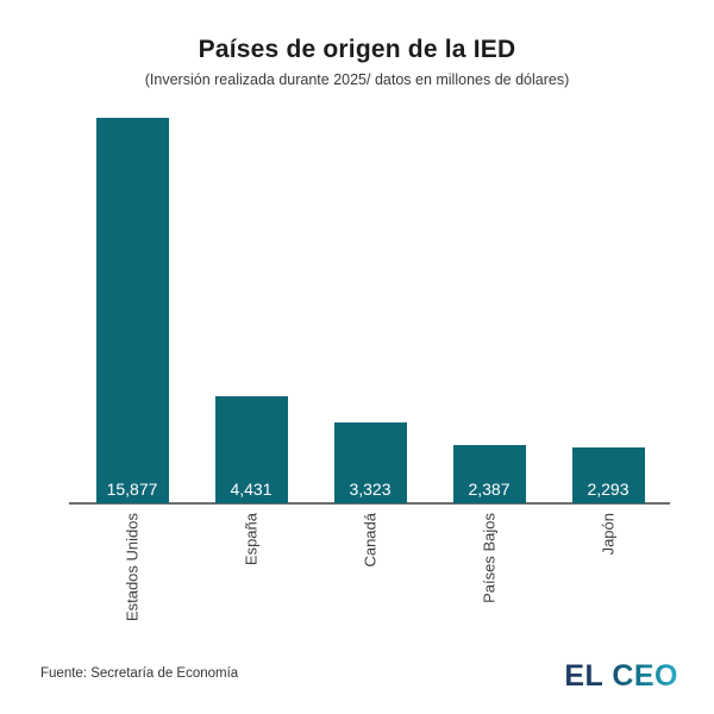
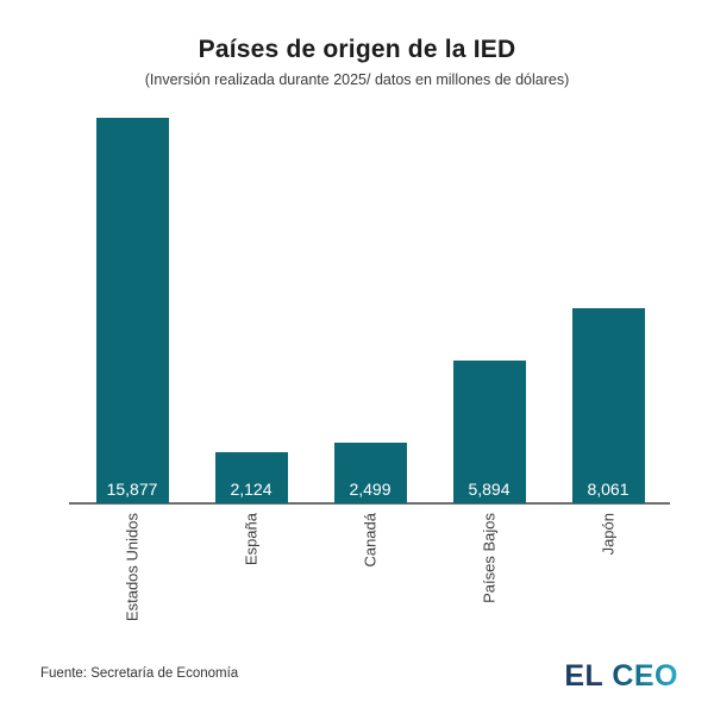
España: 4,431 -> 2,124
Canadá: 3,323 -> 2,499
Países Bajos: 2,387 -> 5,894
Japón: 2,293 -> 8,061
